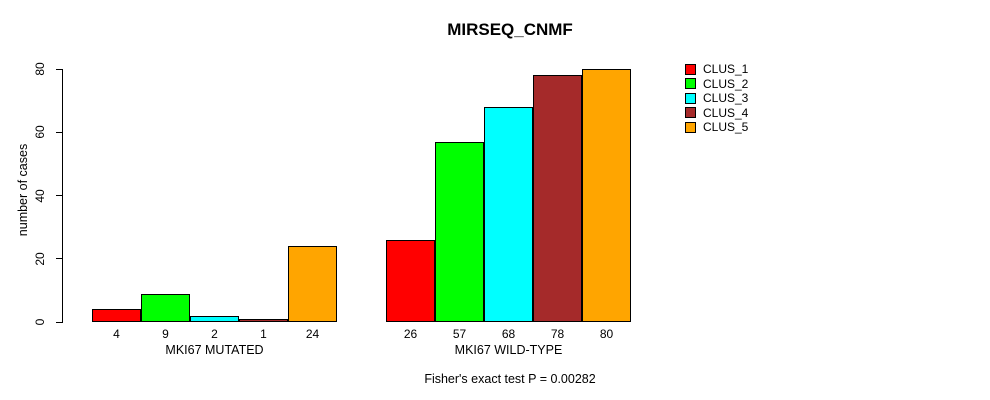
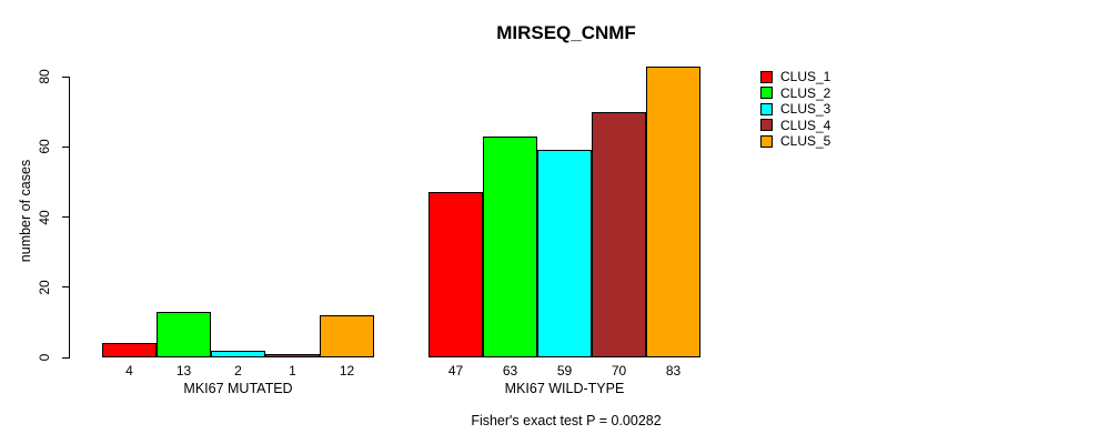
CLUS_2/MKI67 MUTATED: 9 -> 13
CLUS_5/MKI67 MUTATED: 24 -> 12
CLUS_1/MKI67 WILD-TYPE: 26 -> 47
CLUS_2/MKI67 WILD-TYPE: 57 -> 63
CLUS_3/MKI67 WILD-TYPE: 68 -> 59
CLUS_4/MKI67 WILD-TYPE: 78 -> 70
CLUS_5/MKI67 WILD-TYPE: 80 -> 83
